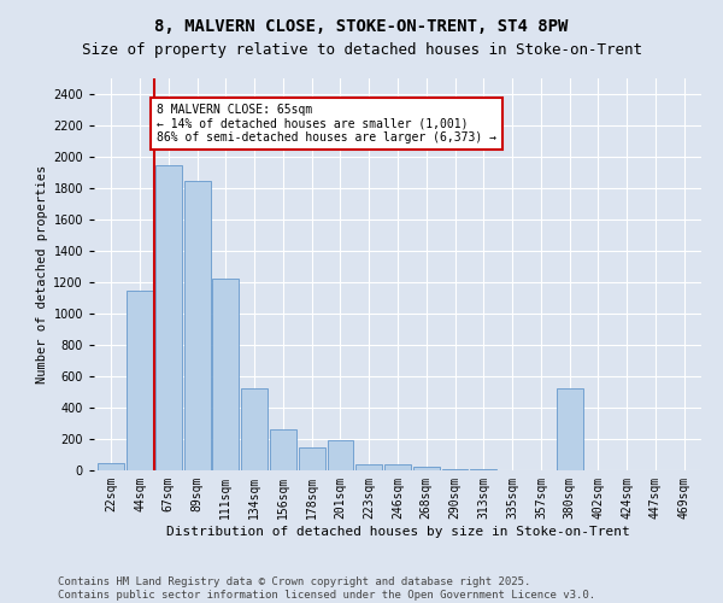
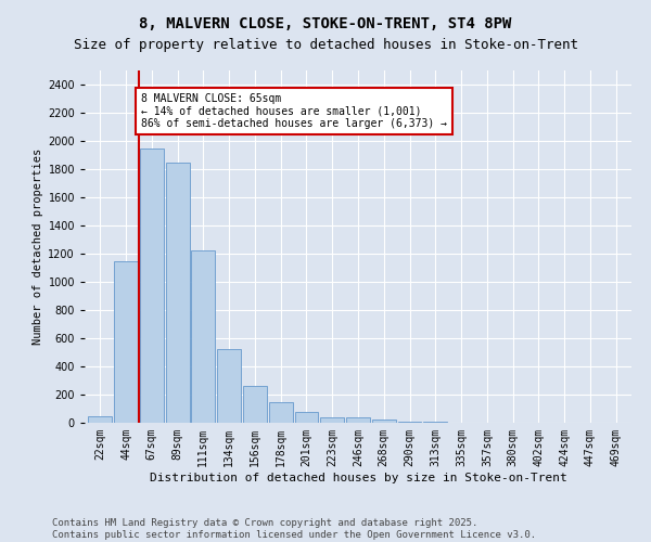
201sqm: 190 -> 80
380sqm: 520 -> 0
